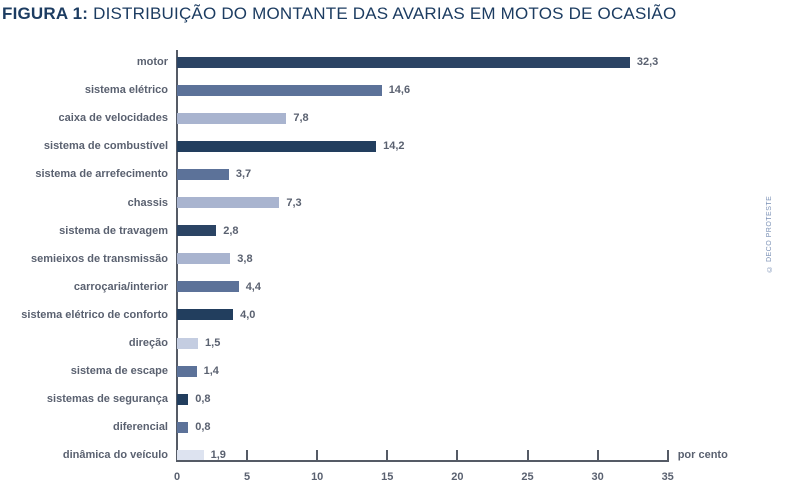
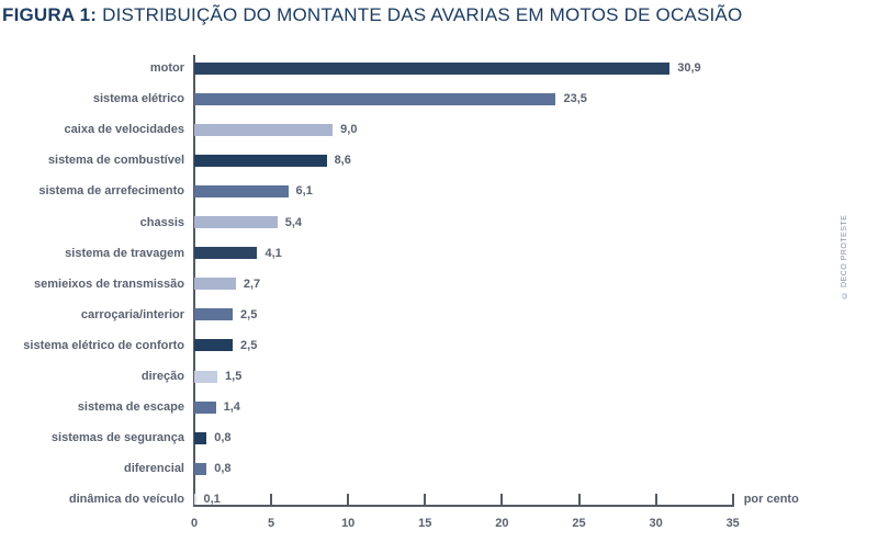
motor: 32,3 -> 30,9
sistema elétrico: 14,6 -> 23,5
caixa de velocidades: 7,8 -> 9,0
sistema de combustível: 14,2 -> 8,6
sistema de arrefecimento: 3,7 -> 6,1
chassis: 7,3 -> 5,4
sistema de travagem: 2,8 -> 4,1
semieixos de transmissão: 3,8 -> 2,7
carroçaria/interior: 4,4 -> 2,5
sistema elétrico de conforto: 4,0 -> 2,5
dinâmica do veículo: 1,9 -> 0,1
